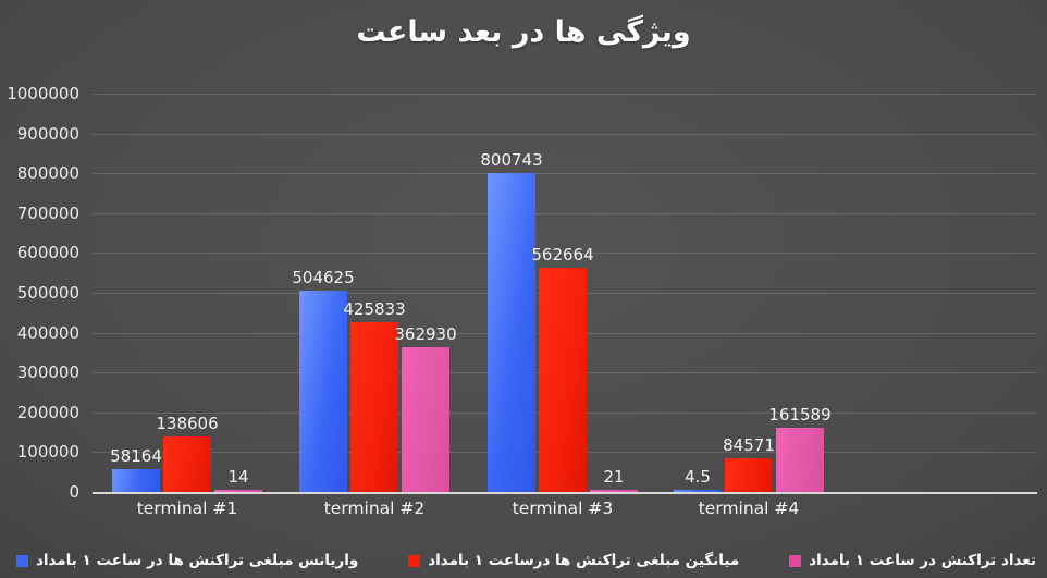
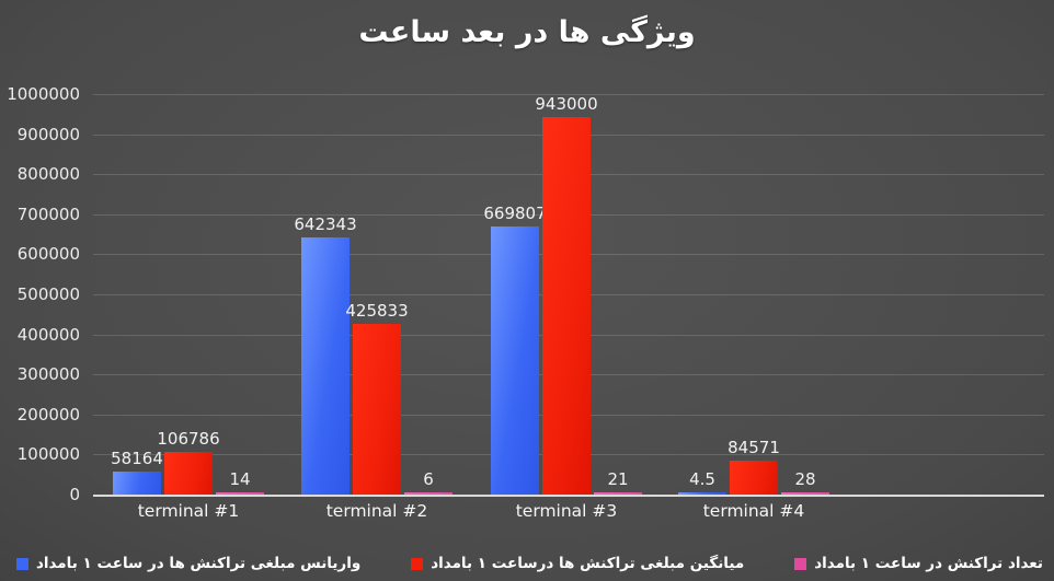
میانگین مبلغی تراکنش ها درساعت ۱ بامداد/terminal #1: 138606 -> 106786
تعداد تراکنش در ساعت ۱ بامداد/terminal #2: 362930 -> 6
واریانس مبلغی تراکنش ها در ساعت ۱ بامداد/terminal #2: 504625 -> 642343
میانگین مبلغی تراکنش ها درساعت ۱ بامداد/terminal #3: 562664 -> 943000
واریانس مبلغی تراکنش ها در ساعت ۱ بامداد/terminal #3: 800743 -> 669807
تعداد تراکنش در ساعت ۱ بامداد/terminal #4: 161589 -> 28
